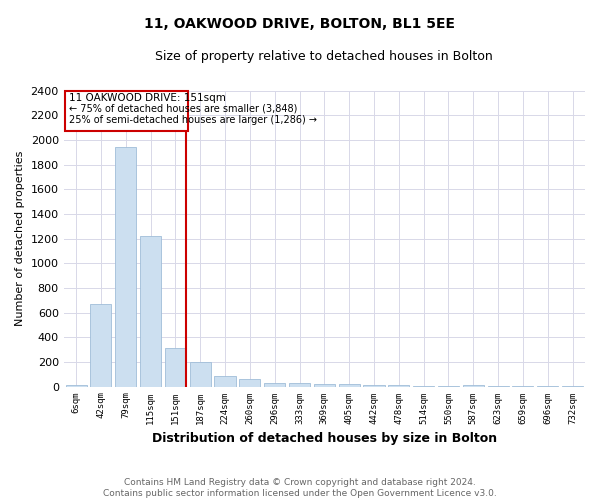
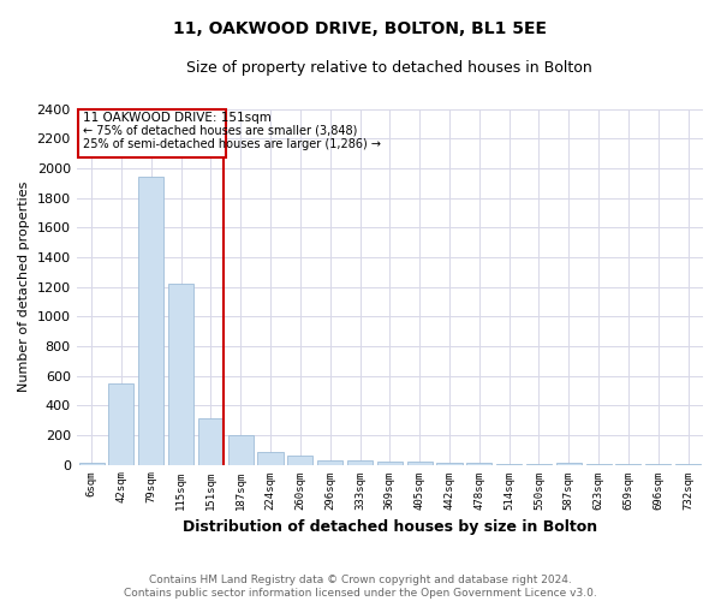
42sqm: 670 -> 550
